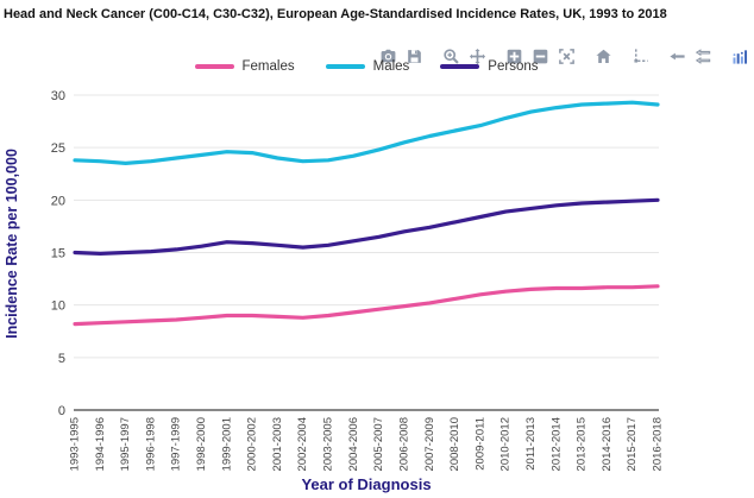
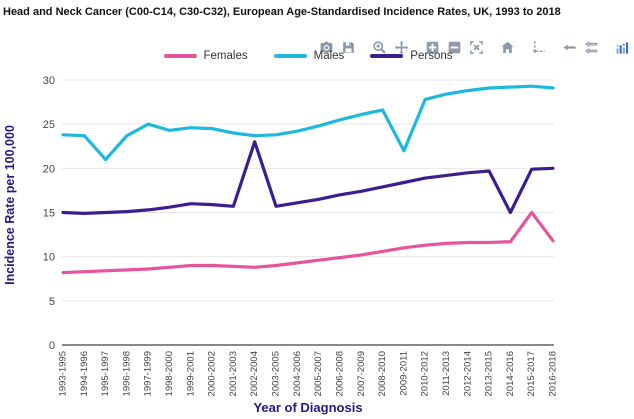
Males/1995-1997: 24 -> 21
Males/1997-1999: 24 -> 25
Persons/2002-2004: 16 -> 23
Males/2009-2011: 27 -> 22
Persons/2014-2016: 20 -> 15
Females/2015-2017: 12 -> 15
